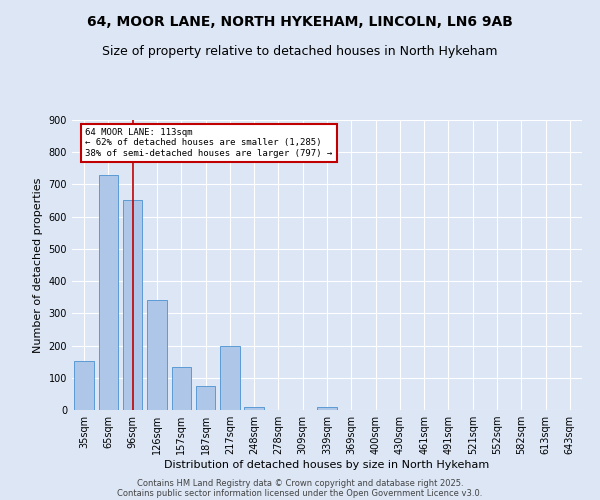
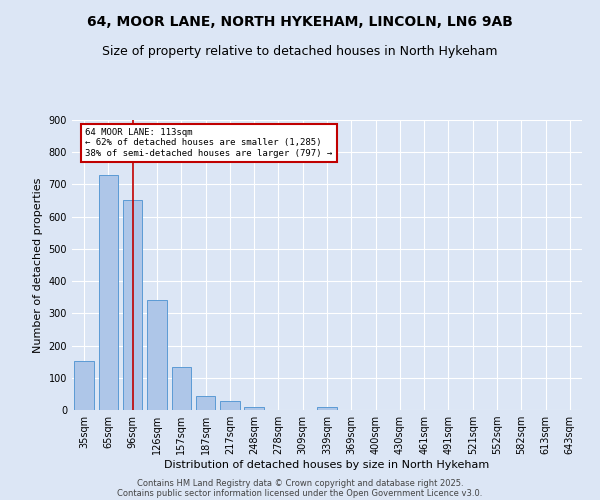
187sqm: 75 -> 43
217sqm: 200 -> 28
